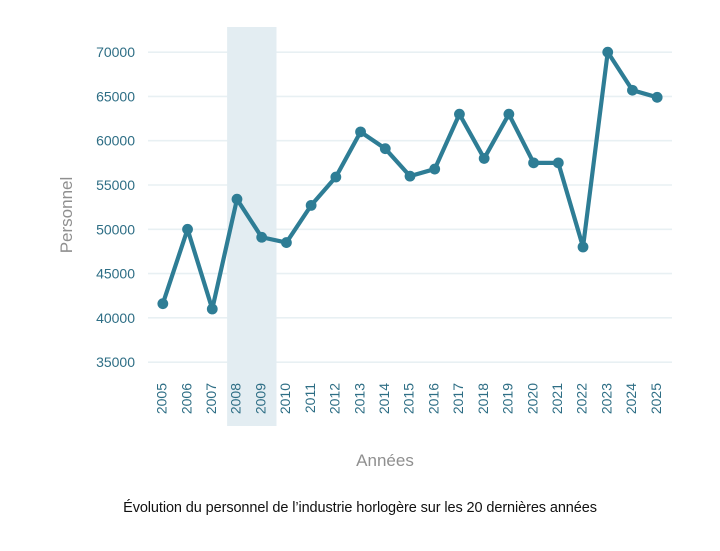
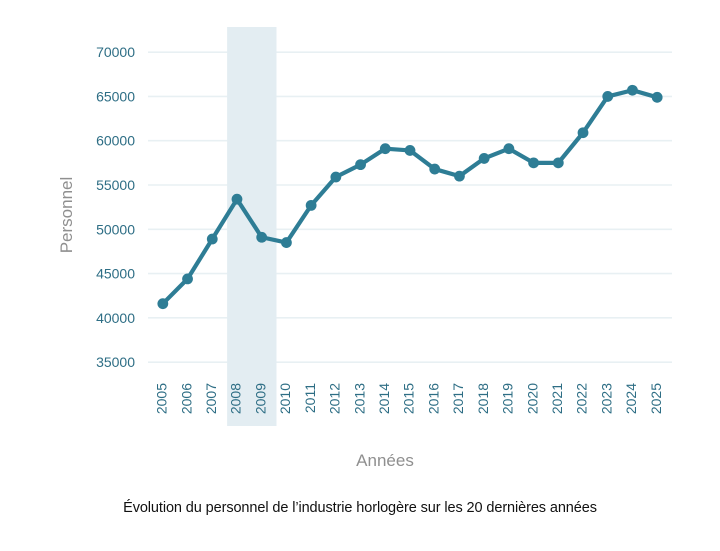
2006: 50000 -> 44000
2007: 41000 -> 49000
2013: 61000 -> 57000
2015: 56000 -> 59000
2017: 63000 -> 56000
2019: 63000 -> 59000
2022: 48000 -> 61000
2023: 70000 -> 65000
